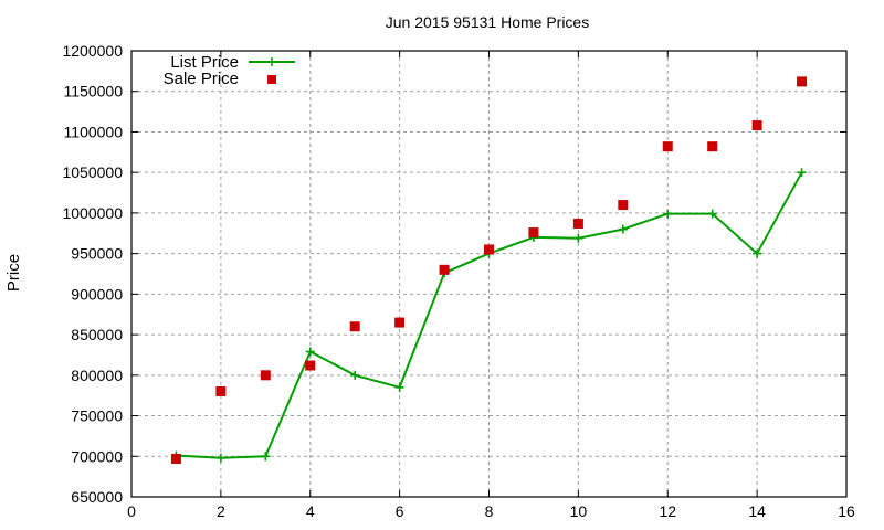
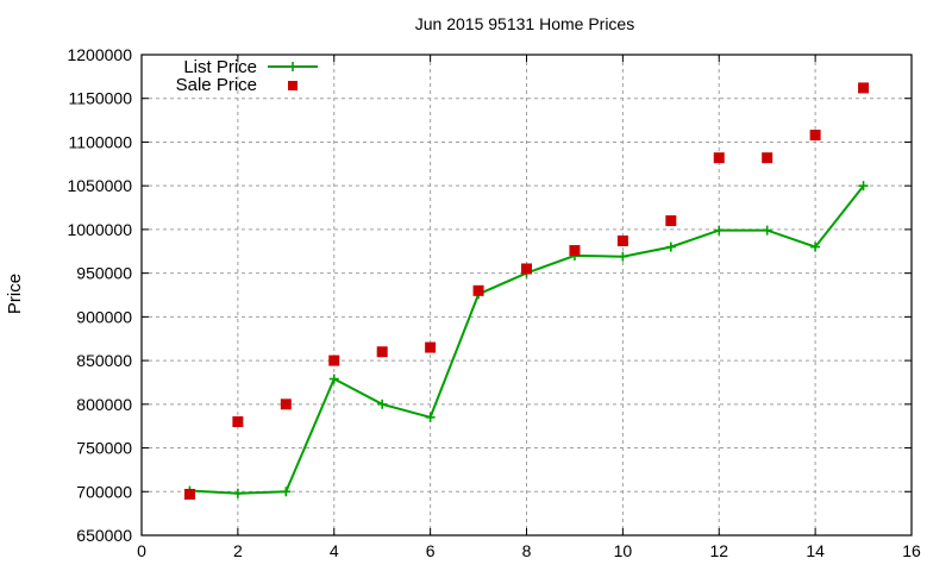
Sale Price/4: 810000 -> 850000
List Price/14: 950000 -> 980000
